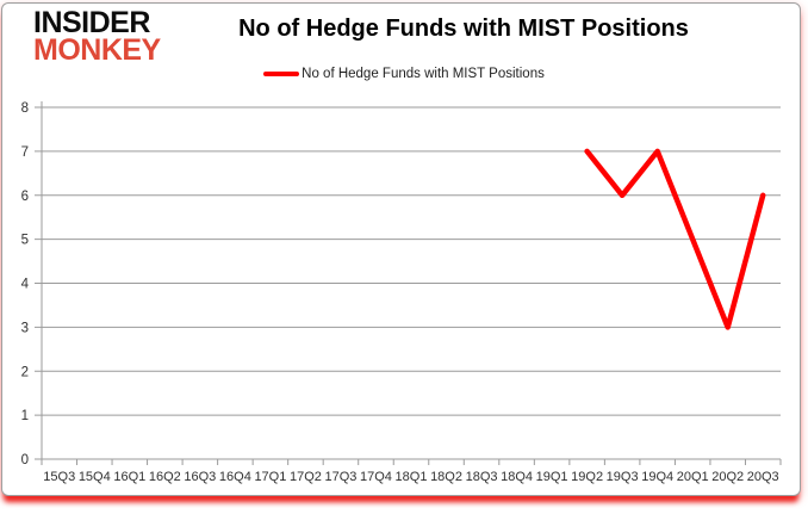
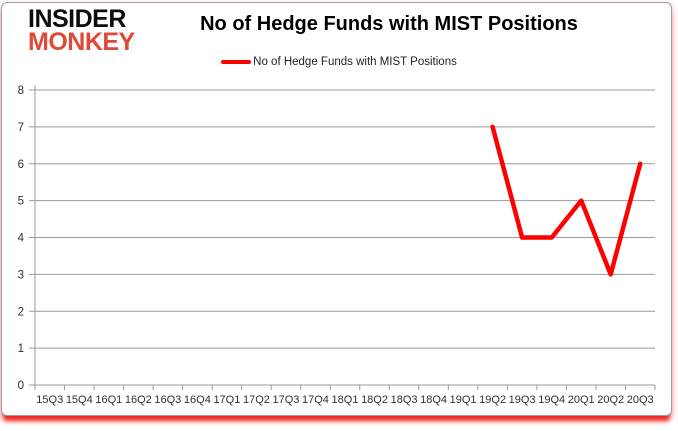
19Q3: 6 -> 4
19Q4: 7 -> 4
